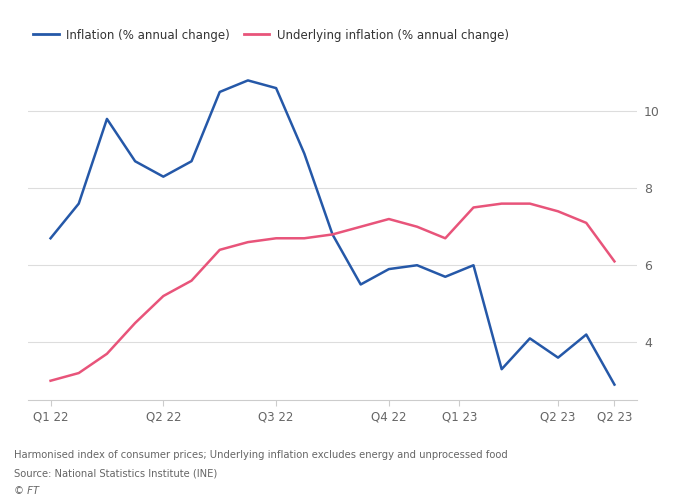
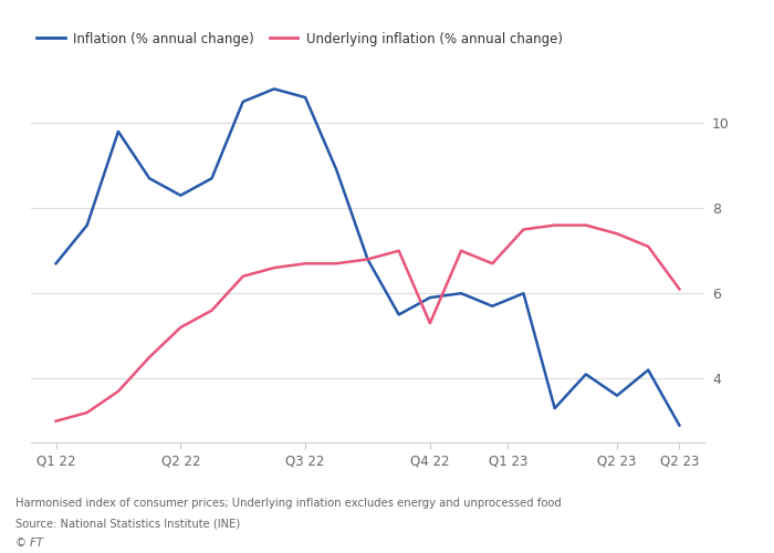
Underlying inflation (% annual change)/Q4 22: 7.2 -> 5.3
